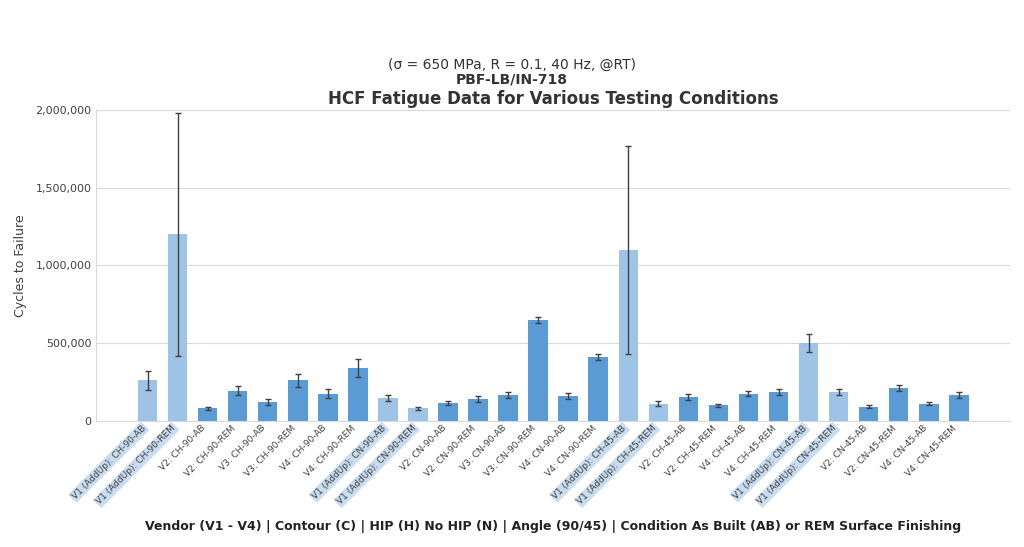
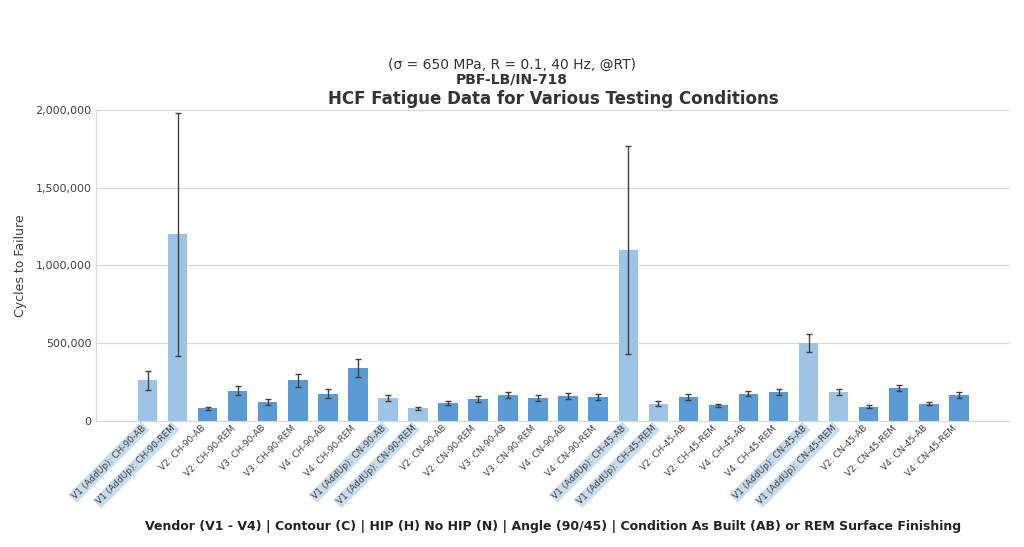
V3: CN-90-REM: 650,000 -> 140,000
V4: CN-90-REM: 410,000 -> 160,000
